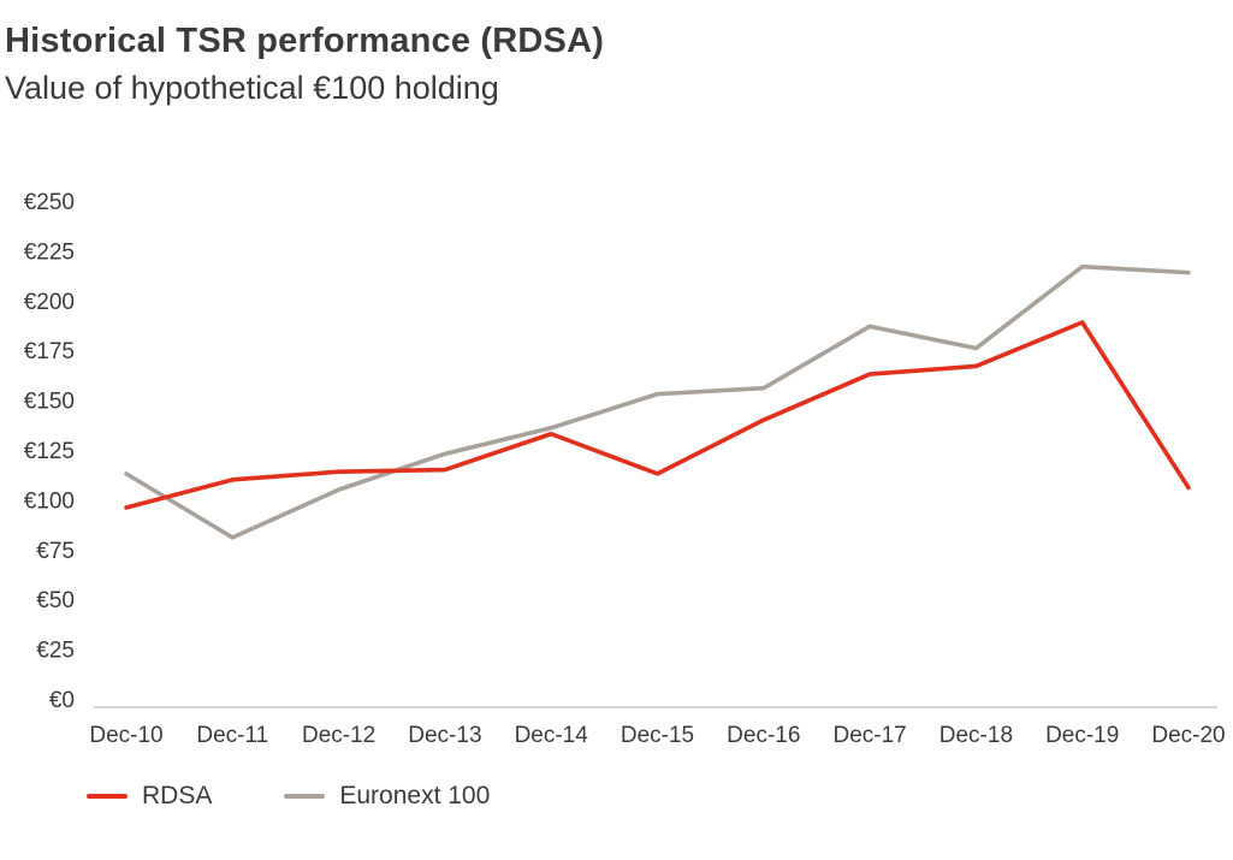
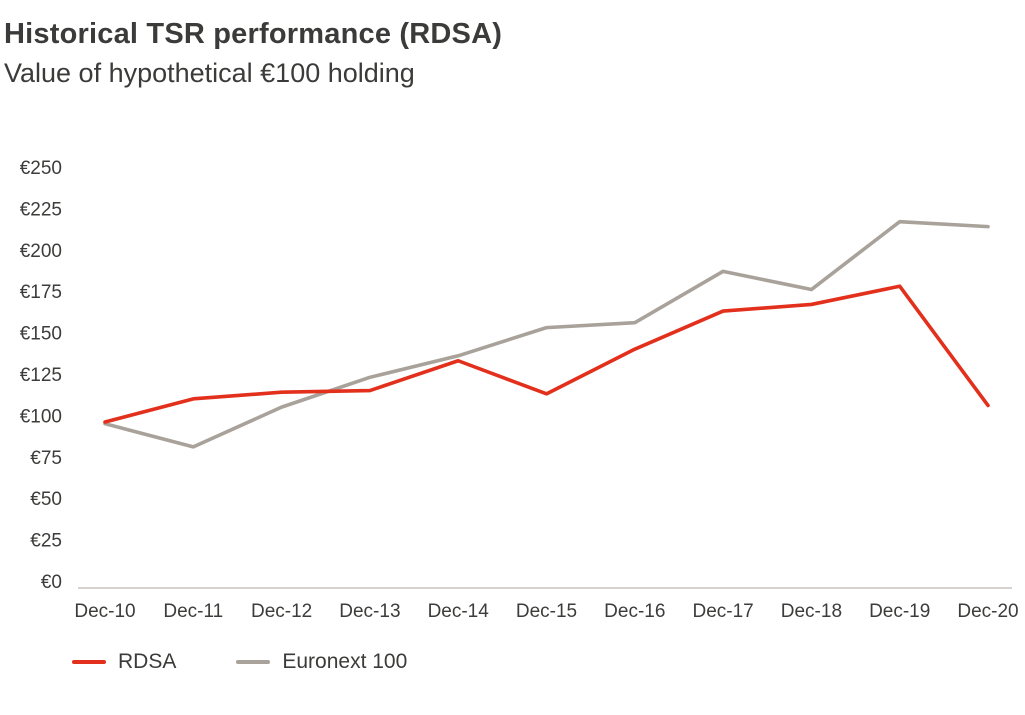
Euronext 100/Dec-10: €113 -> €95
RDSA/Dec-19: €189 -> €178
